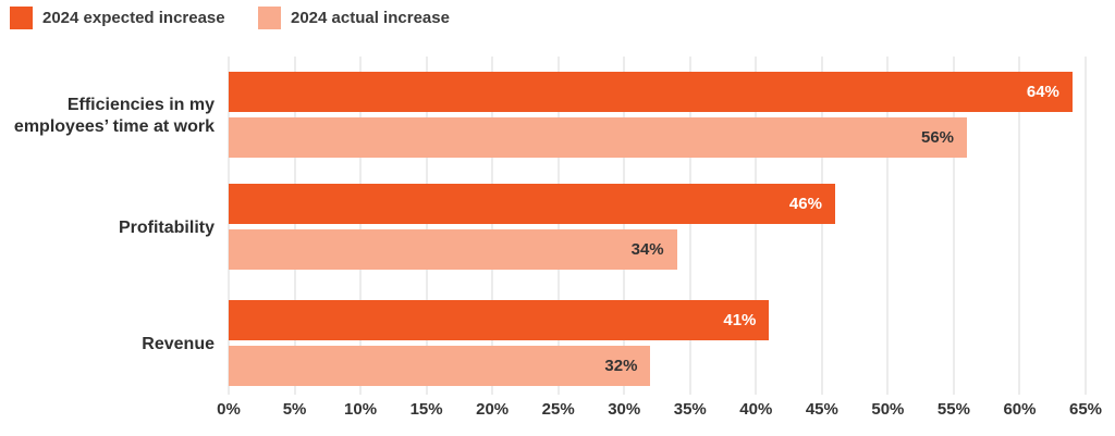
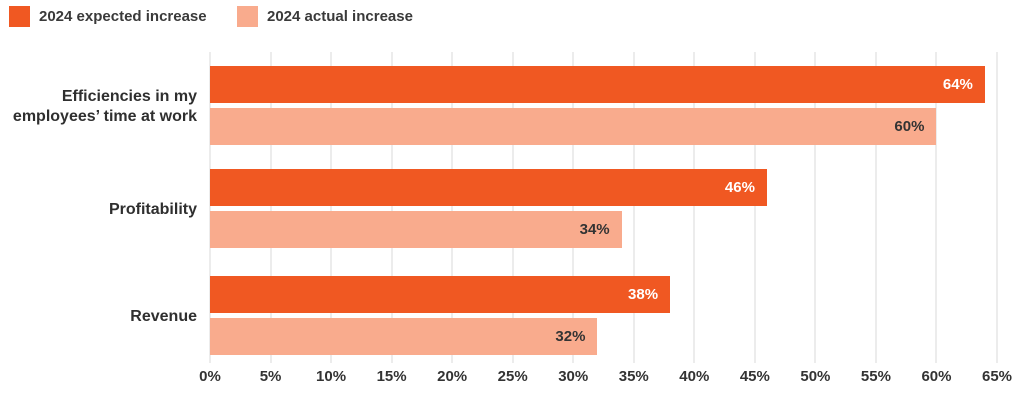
2024 actual increase/Efficiencies in my employees’ time at work: 56% -> 60%
2024 expected increase/Revenue: 41% -> 38%
